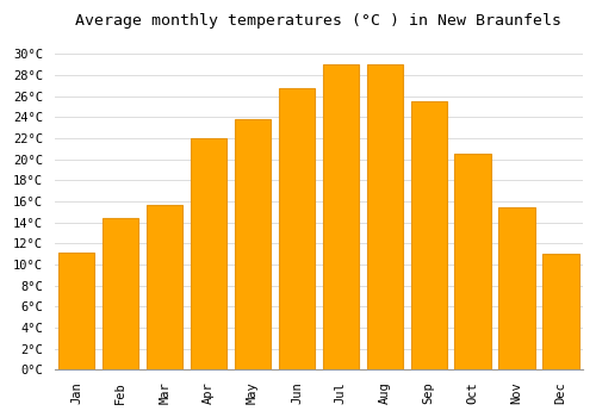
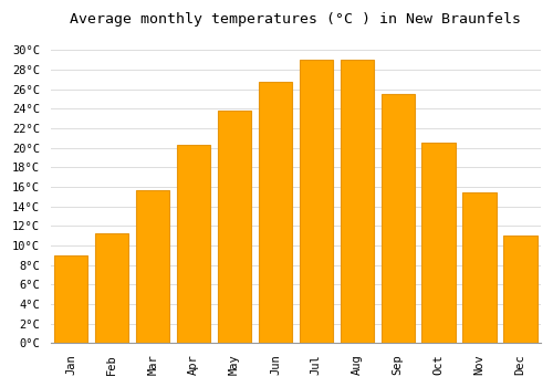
Jan: 11.2°C -> 9.0°C
Feb: 14.4°C -> 11.3°C
Apr: 22.0°C -> 20.3°C
